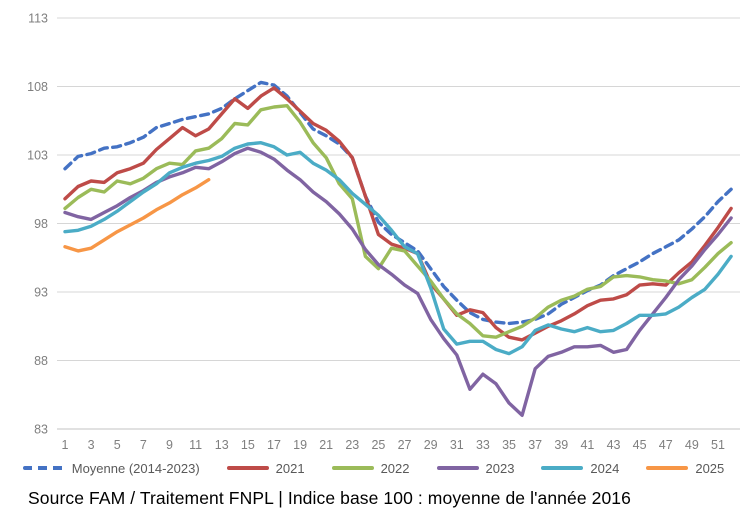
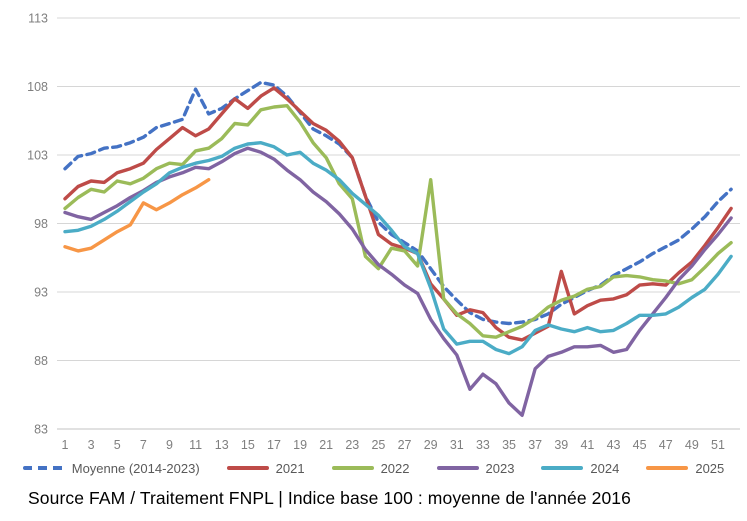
2025/7: 98.4 -> 99.5
Moyenne (2014-2023)/11: 105.8 -> 107.8
2022/29: 93.8 -> 101.2
2021/39: 90.9 -> 94.5
